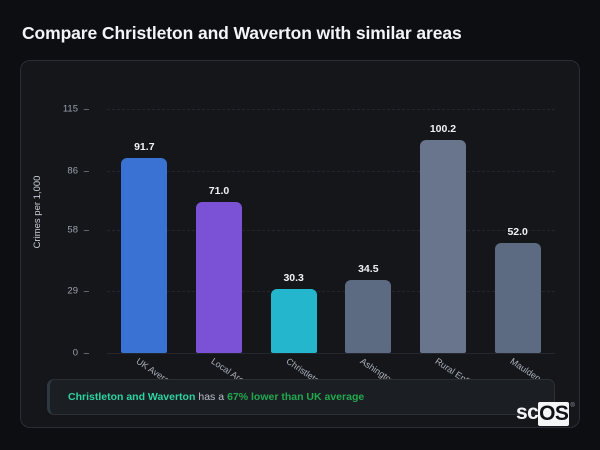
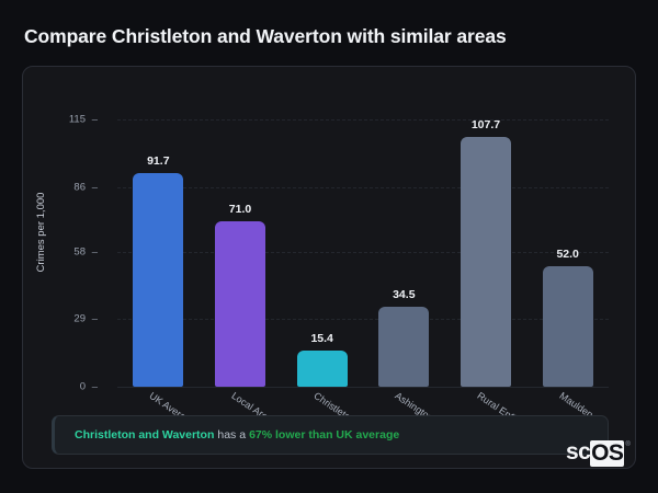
Christleto...: 30.3 -> 15.4
Rural Enfi...: 100.2 -> 107.7
